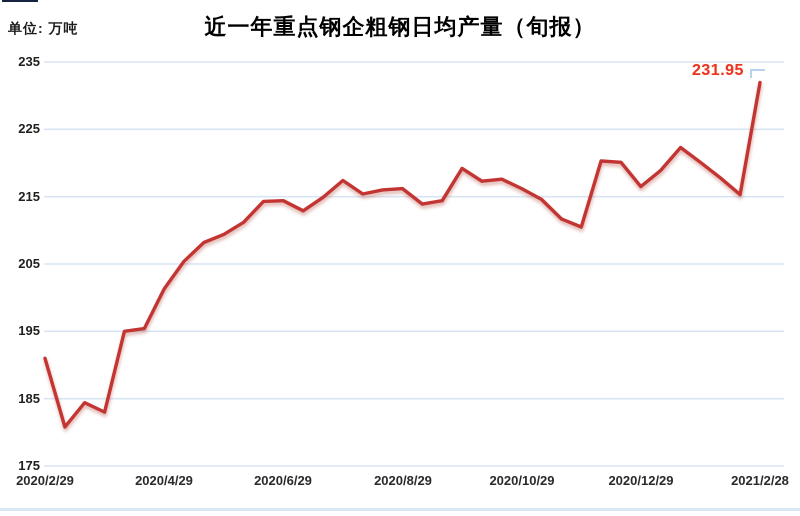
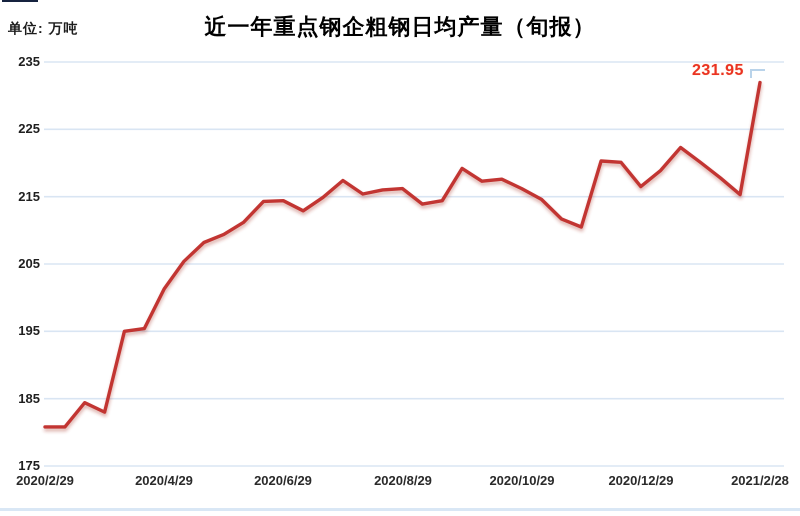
2020/2/29: 191 -> 181
